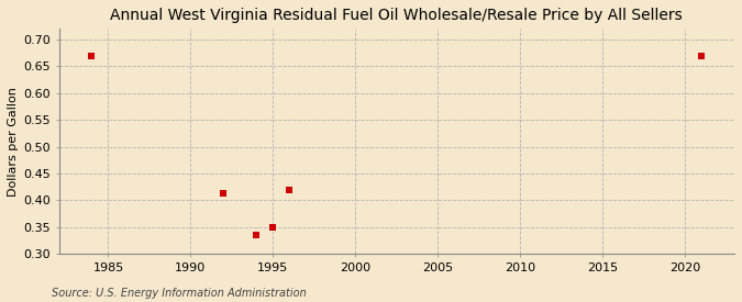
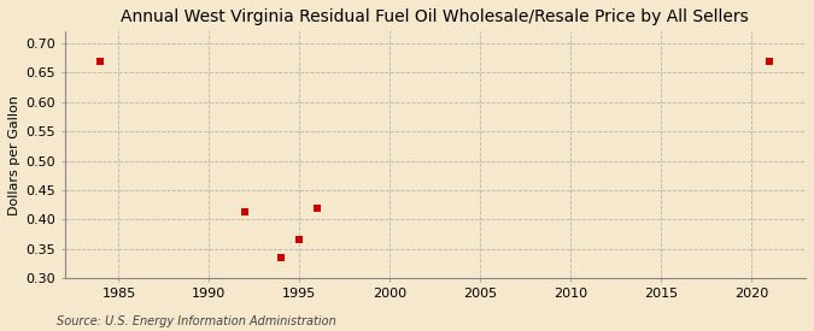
1995: 0.350 -> 0.365
